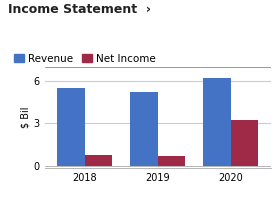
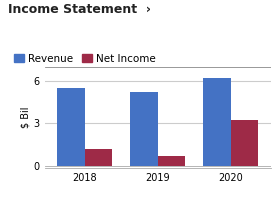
Net Income/2018: 0.8 -> 1.2
